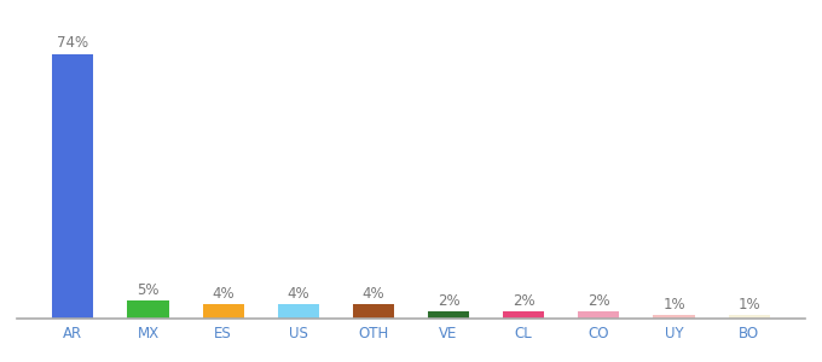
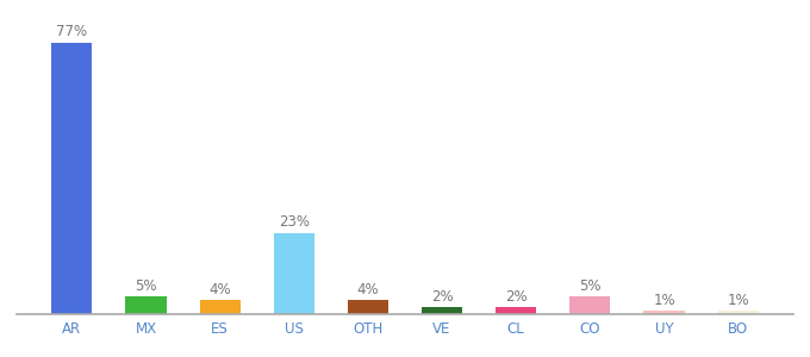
AR: 74% -> 77%
US: 4% -> 23%
CO: 2% -> 5%
